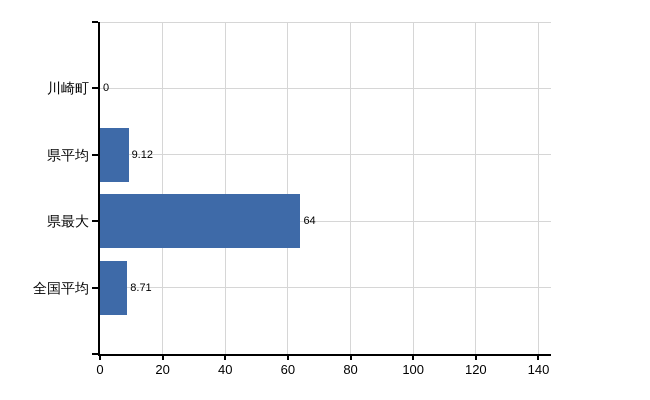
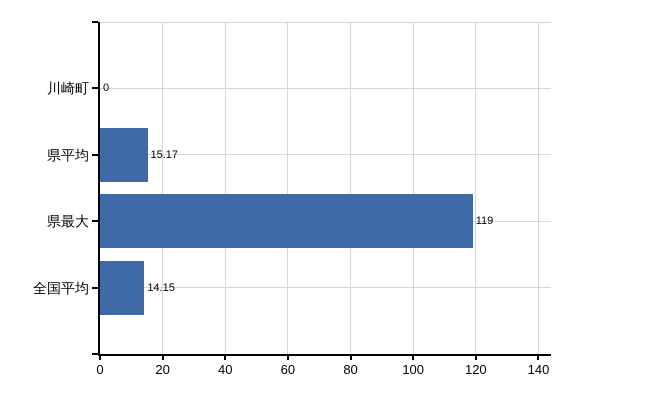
県平均: 9.12 -> 15.17
県最大: 64 -> 119
全国平均: 8.71 -> 14.15
